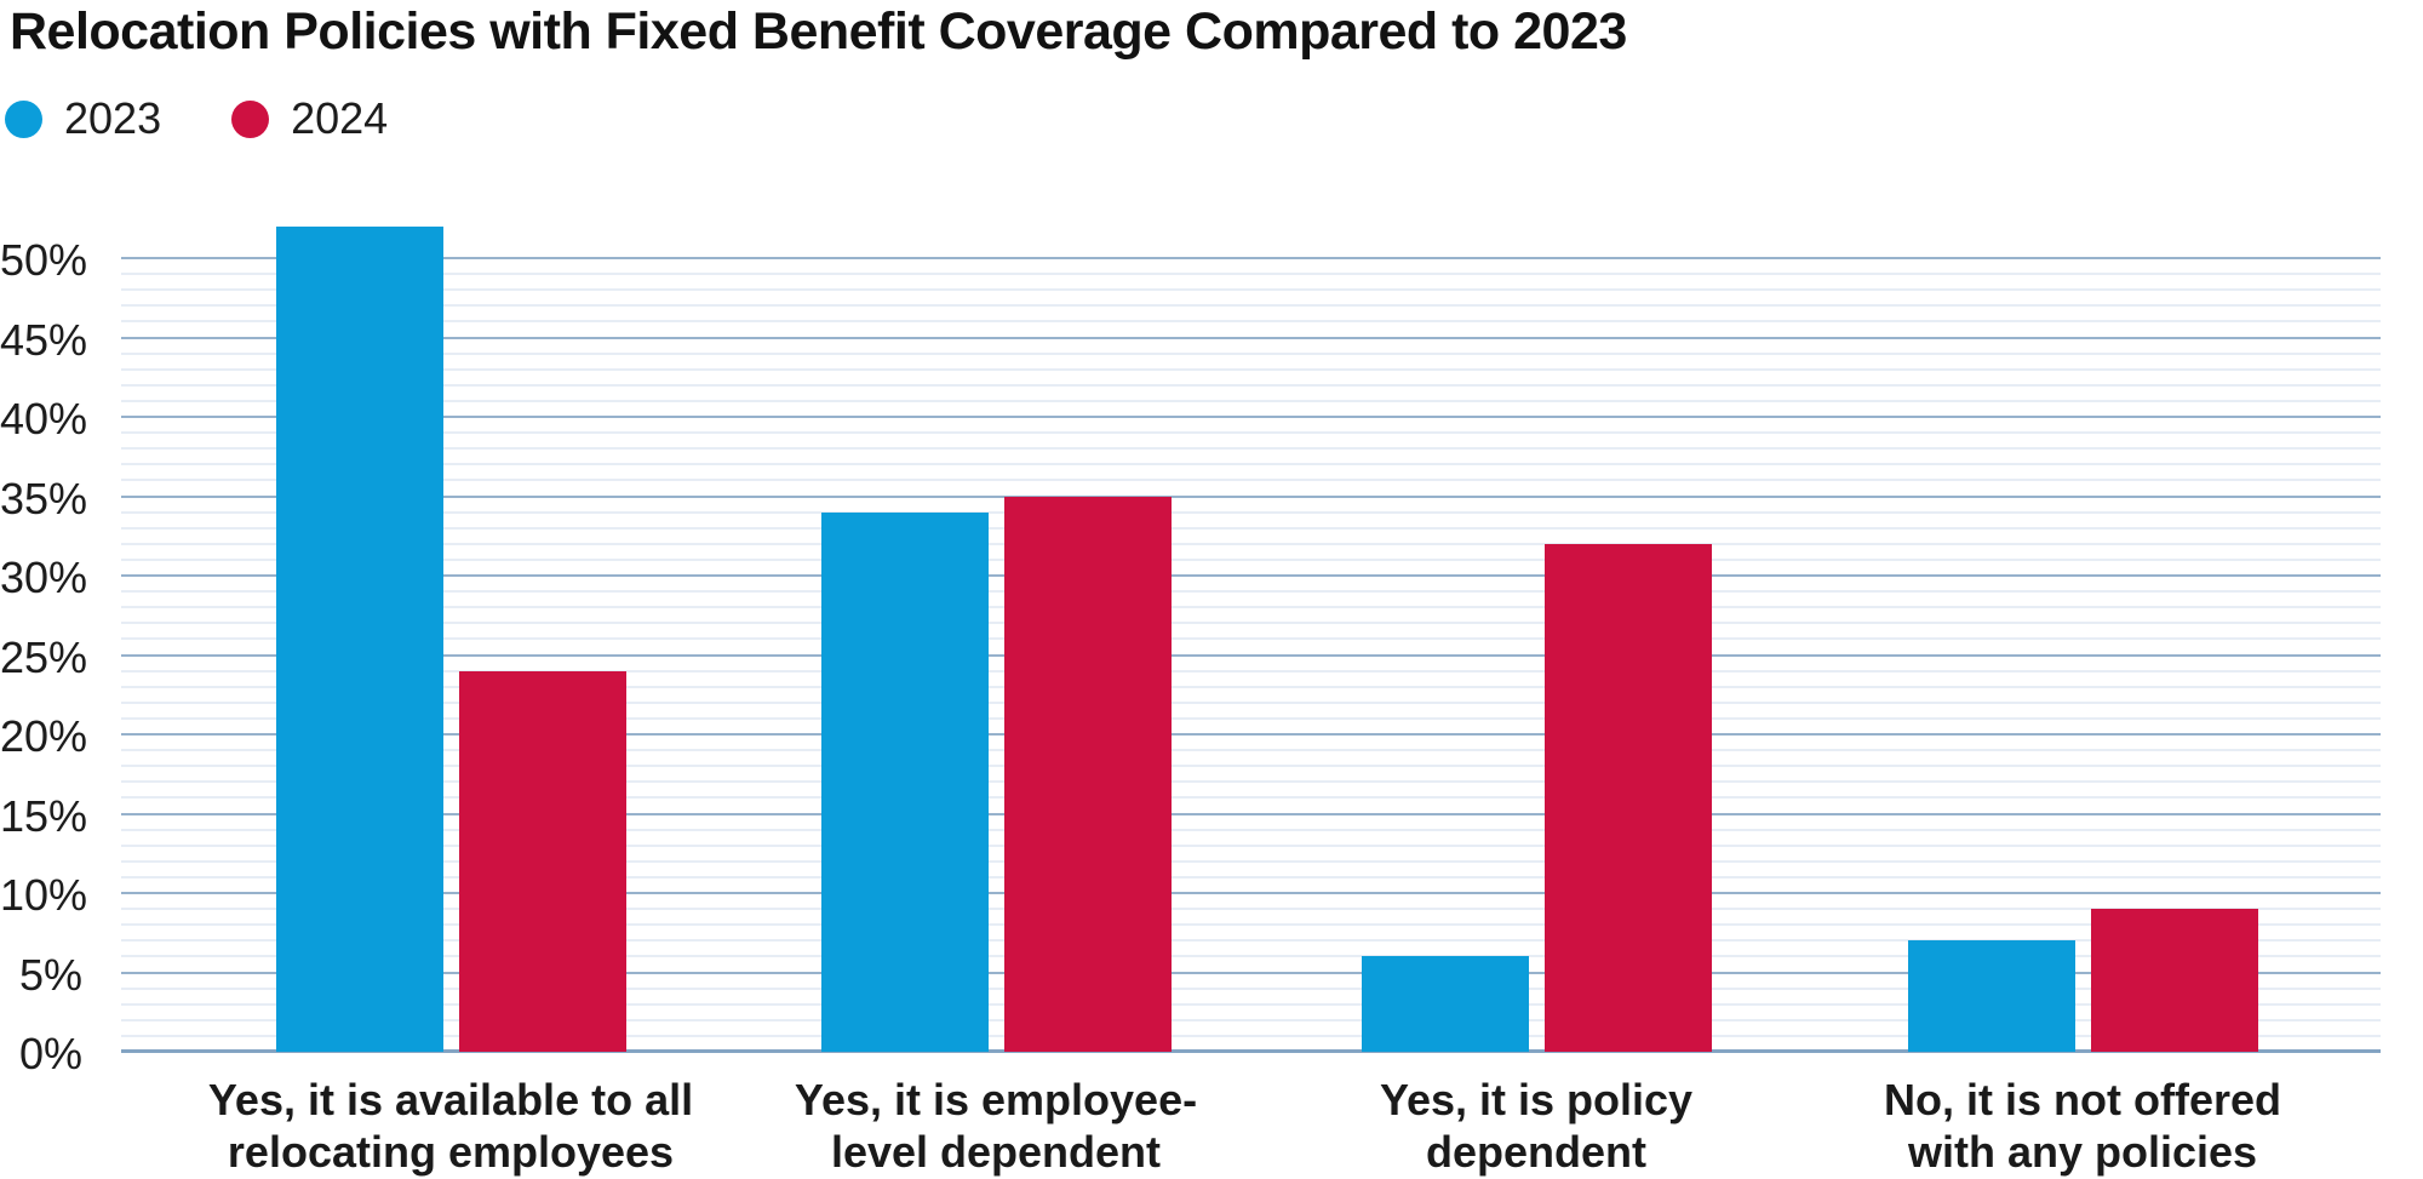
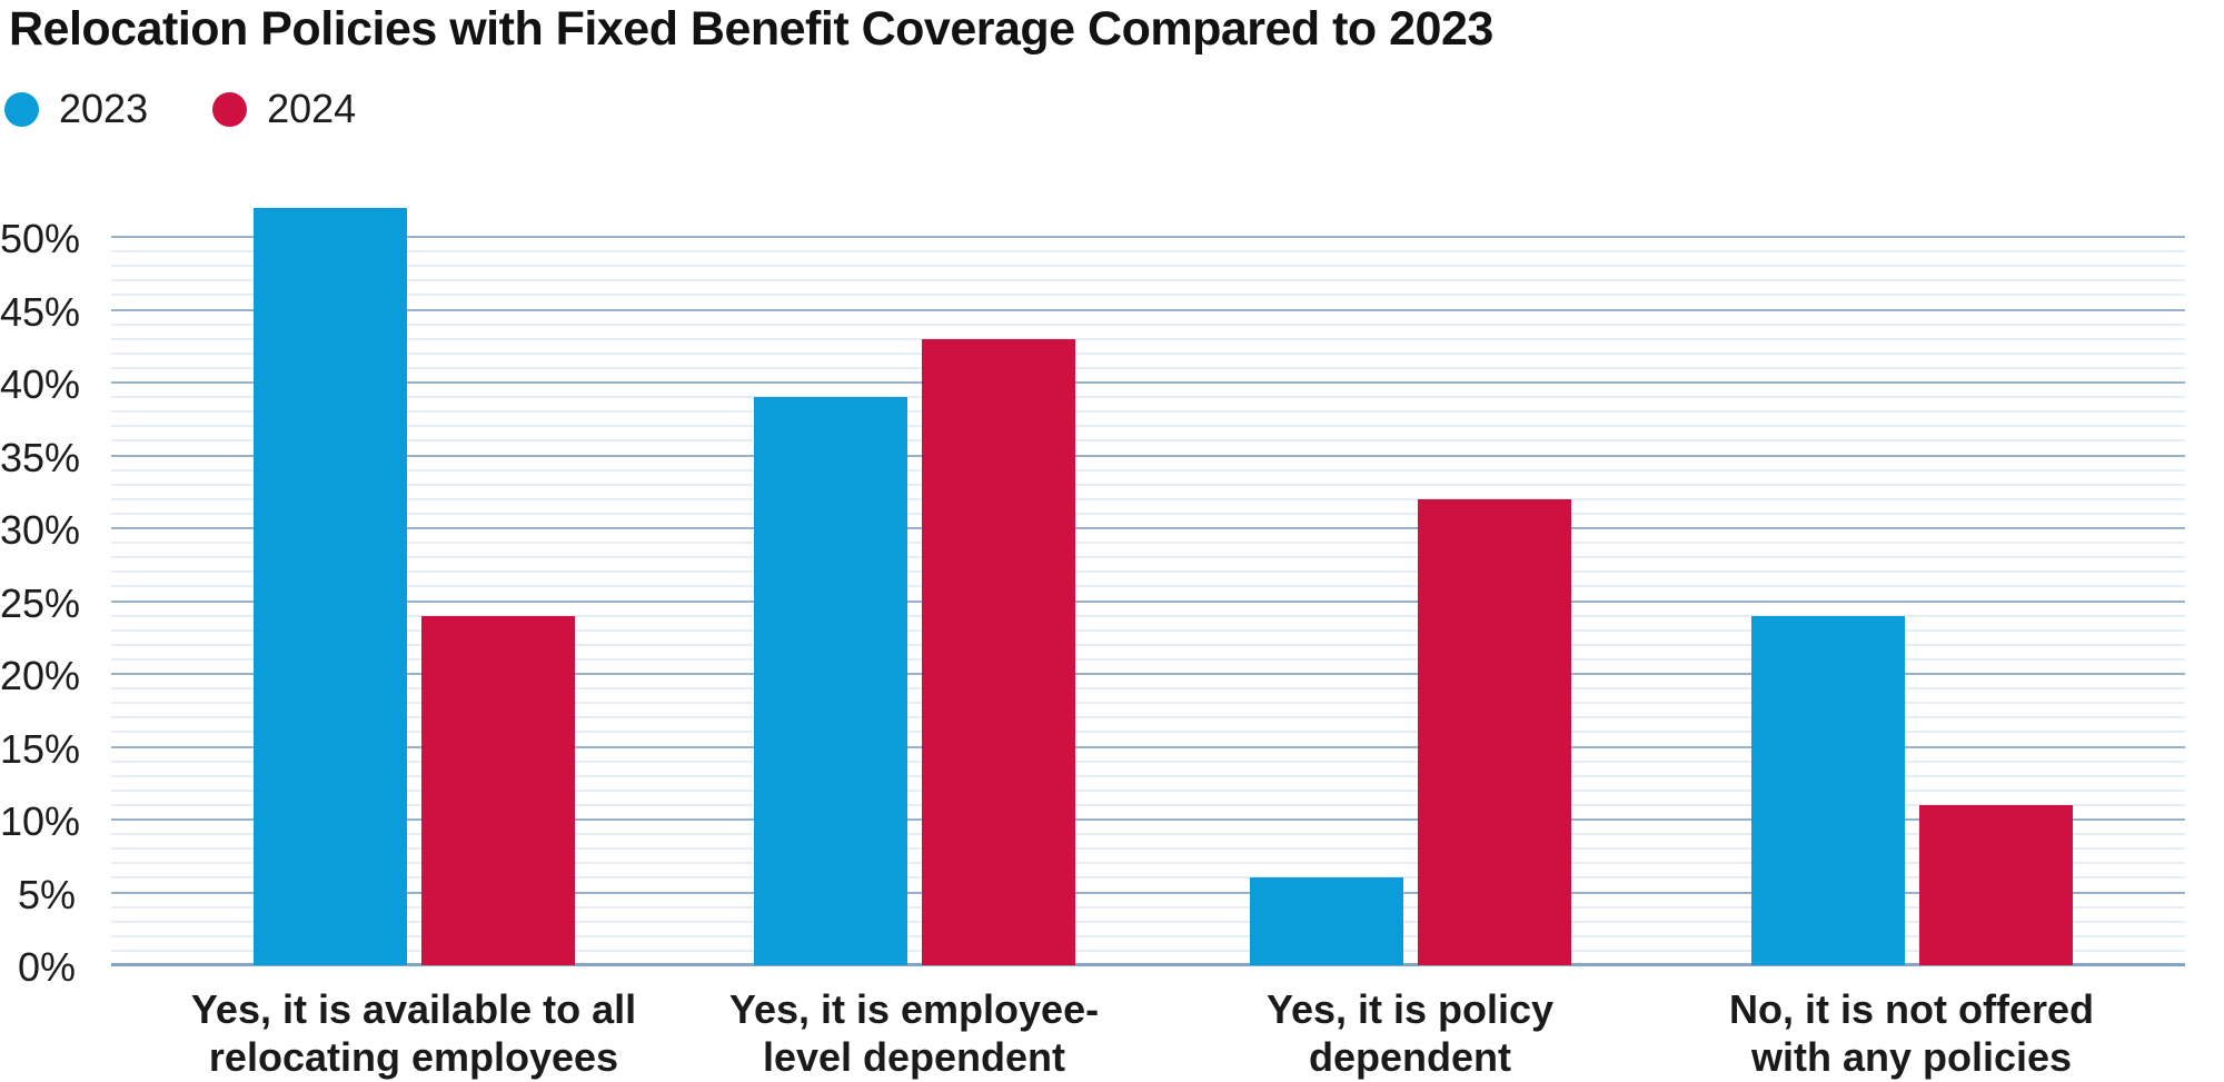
2023/Yes, it is employee-level dependent: 34% -> 39%
2024/Yes, it is employee-level dependent: 35% -> 43%
2023/No, it is not offered with any policies: 7% -> 24%
2024/No, it is not offered with any policies: 9% -> 11%
